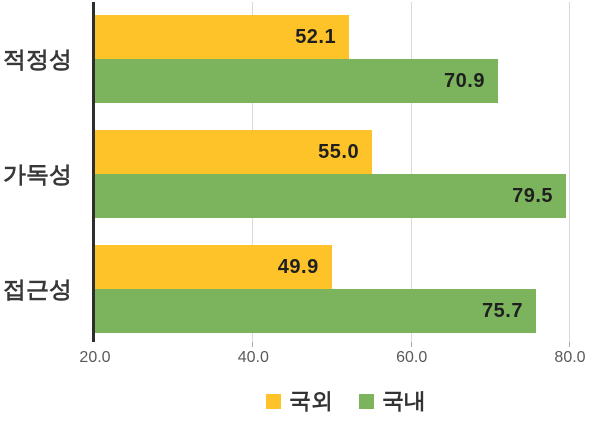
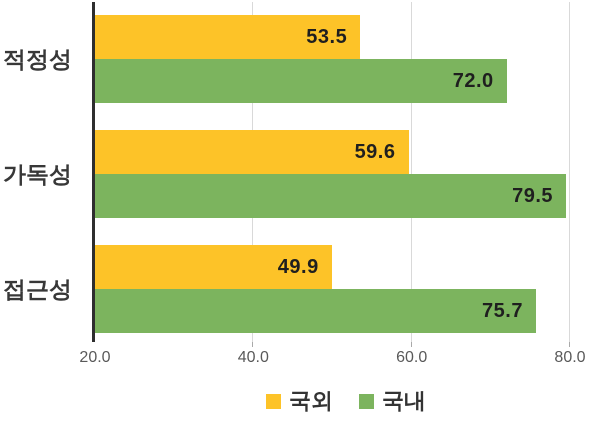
국외/적정성: 52.1 -> 53.5
국내/적정성: 70.9 -> 72.0
국외/가독성: 55.0 -> 59.6
